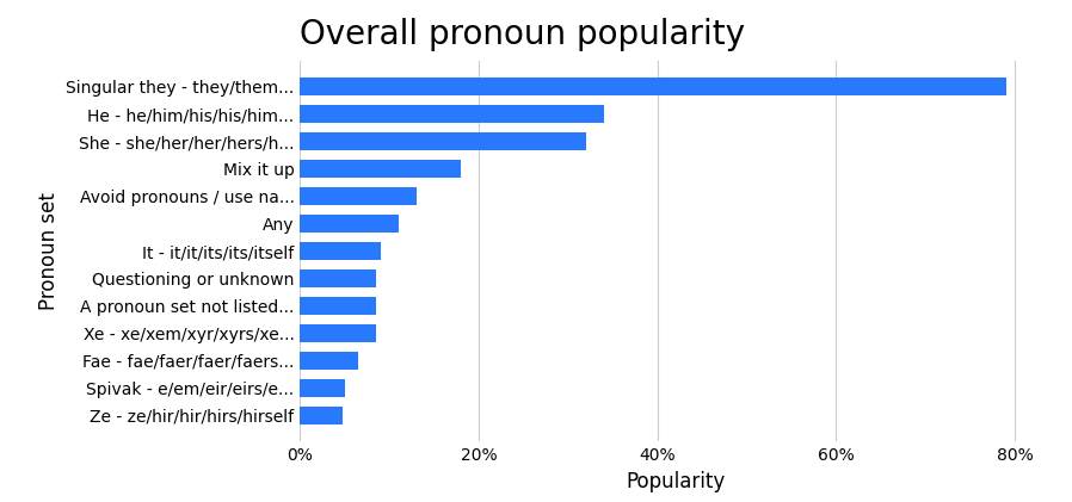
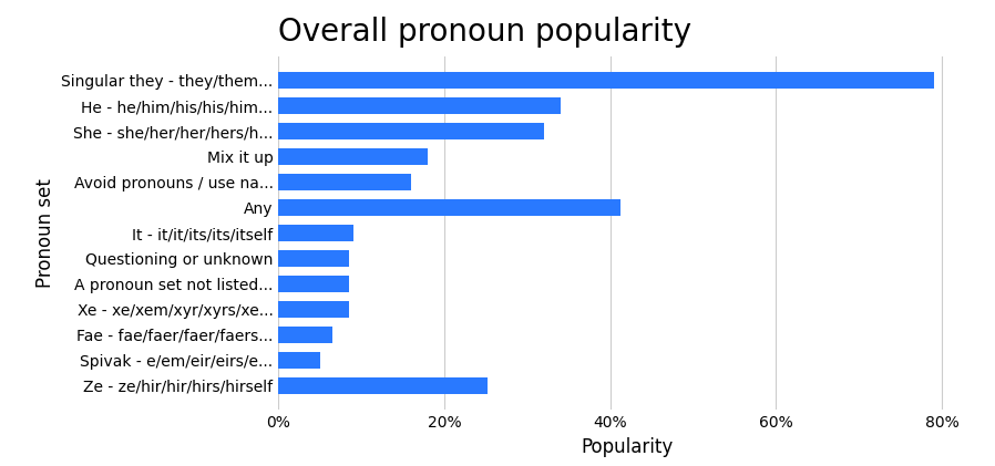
Avoid pronouns / use na...: 13.0% -> 16.0%
Any: 11.0% -> 41.2%
Ze - ze/hir/hir/hirs/hirself: 4.8% -> 25.2%
